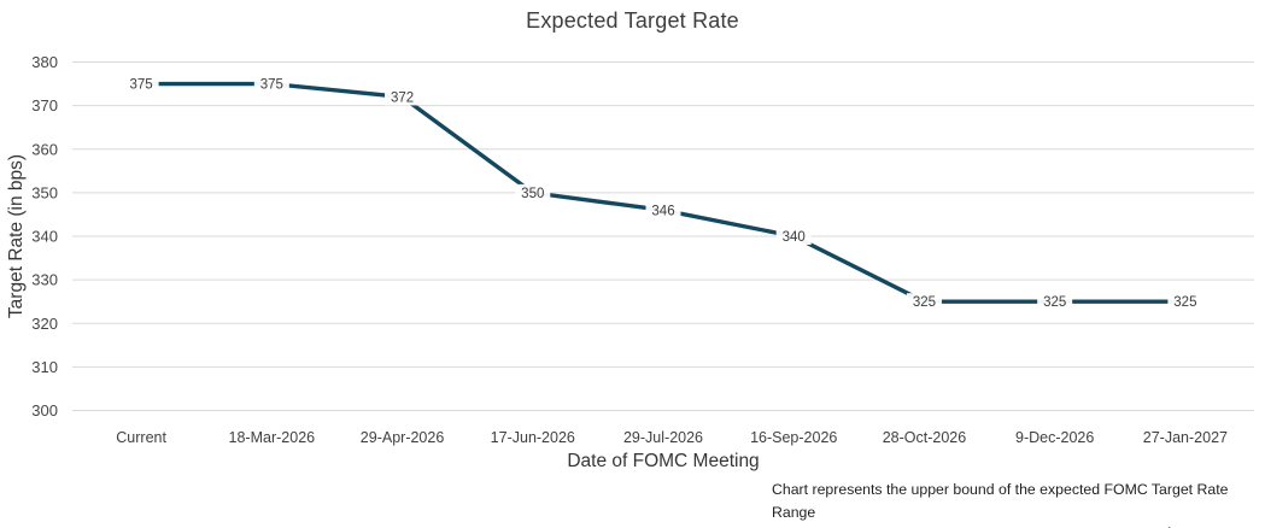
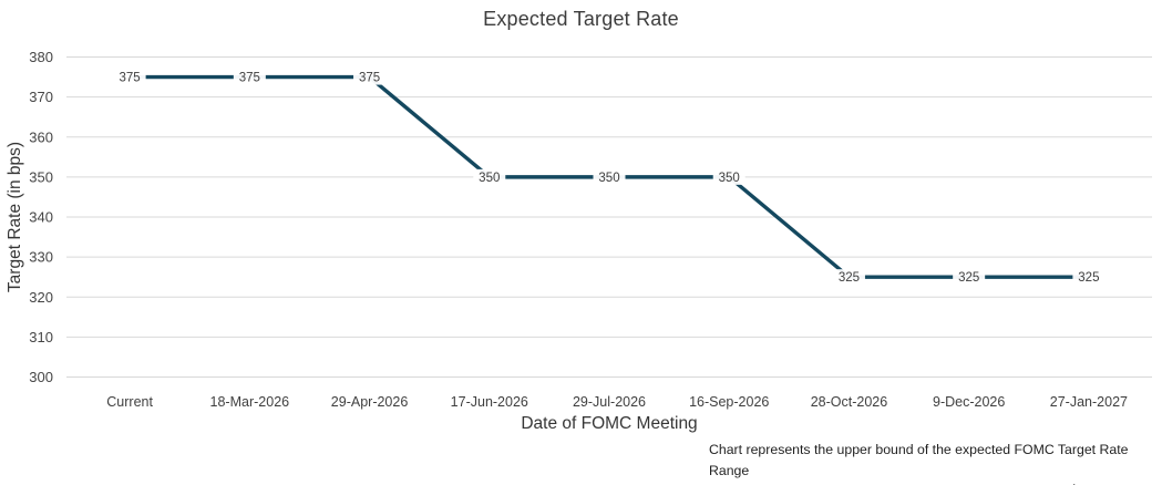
29-Apr-2026: 372 -> 375
29-Jul-2026: 346 -> 350
16-Sep-2026: 340 -> 350
